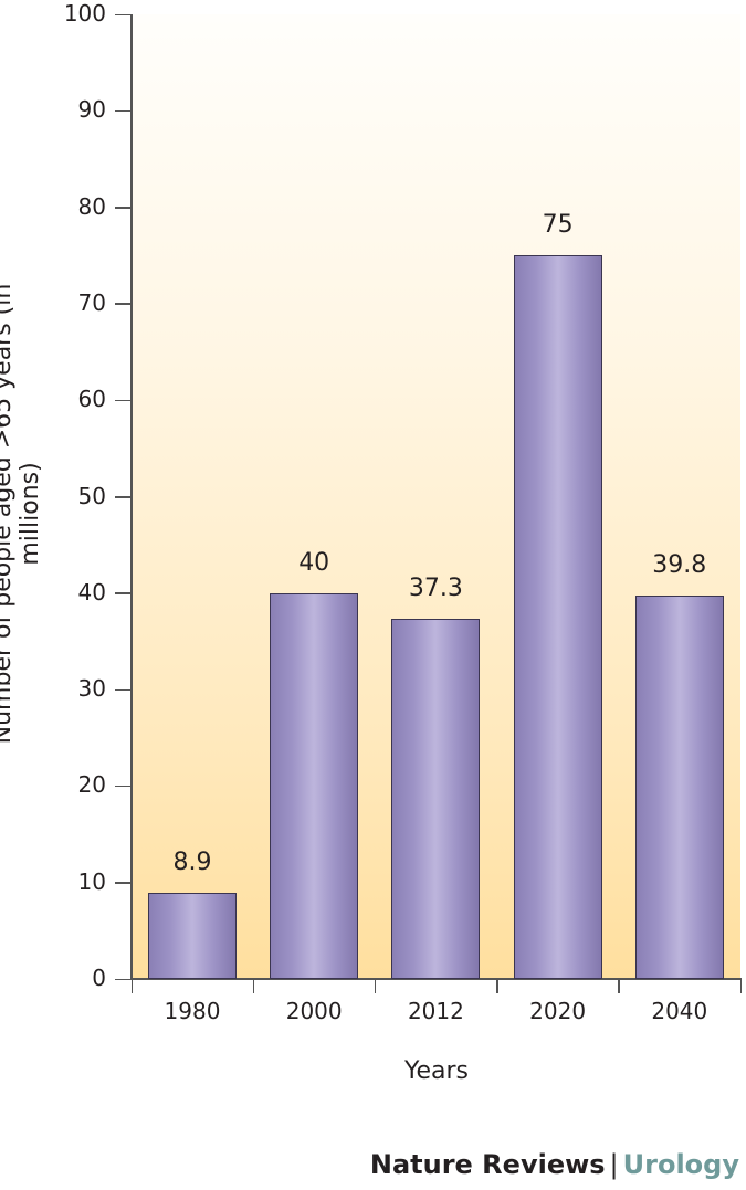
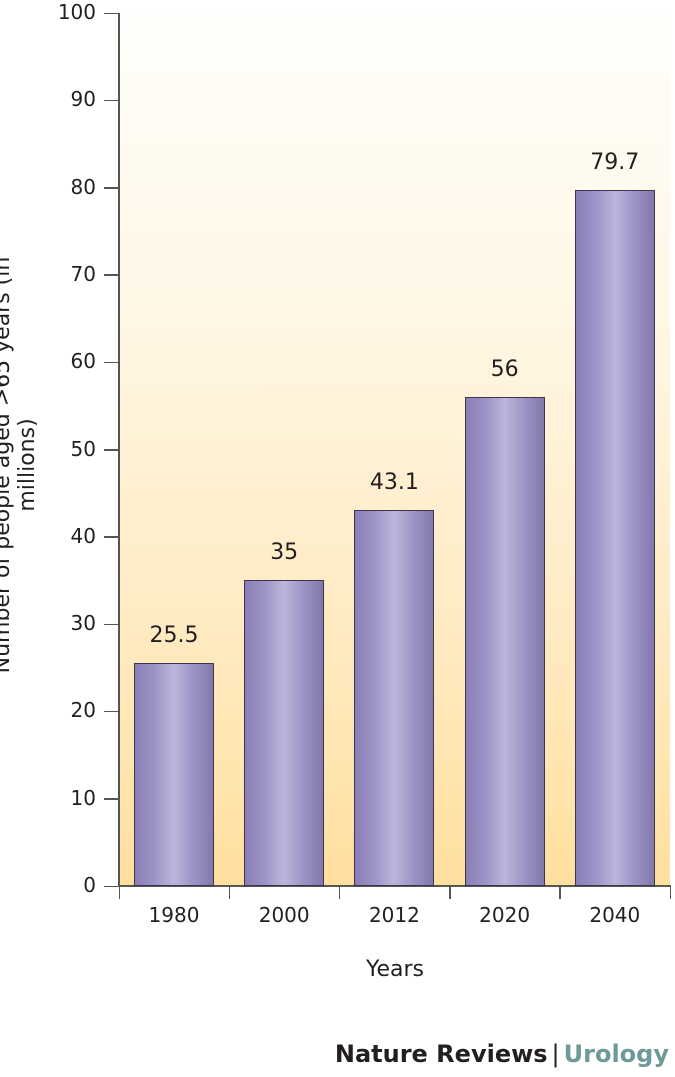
1980: 8.9 -> 25.5
2000: 40 -> 35
2012: 37.3 -> 43.1
2020: 75 -> 56
2040: 39.8 -> 79.7
